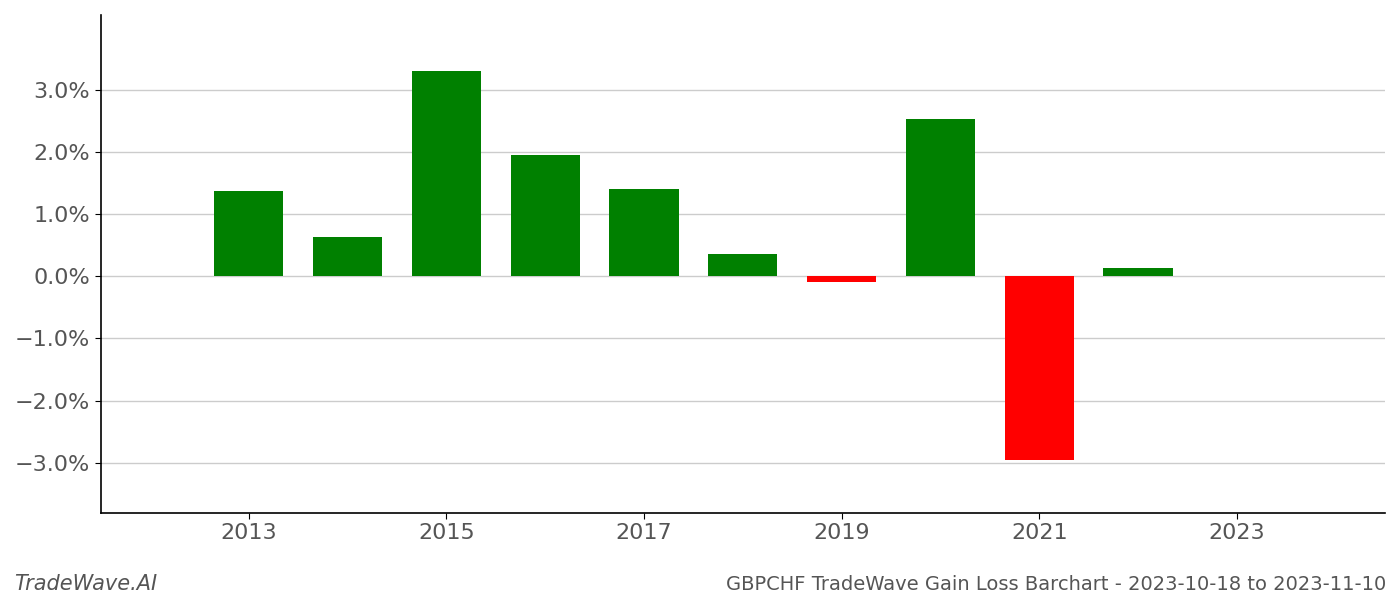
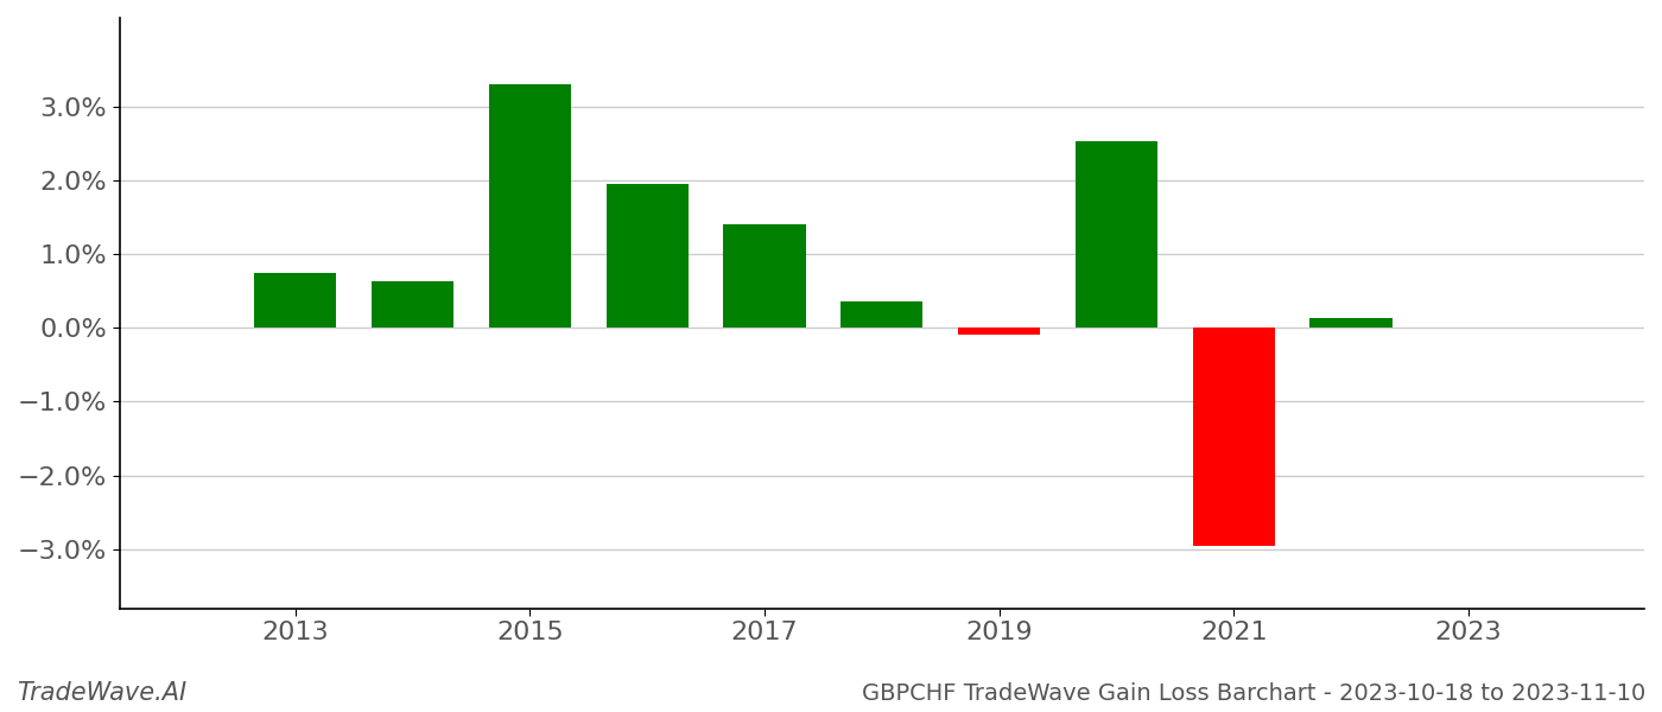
2013: 1.37% -> 0.74%
